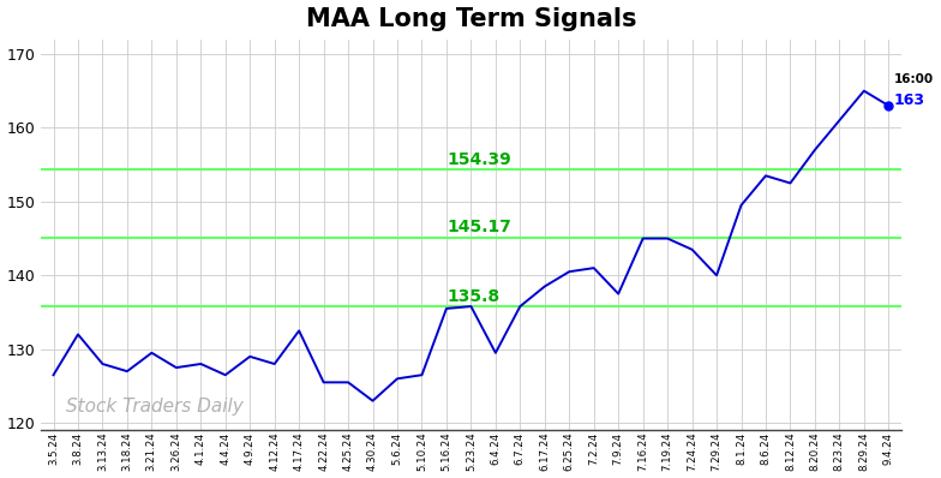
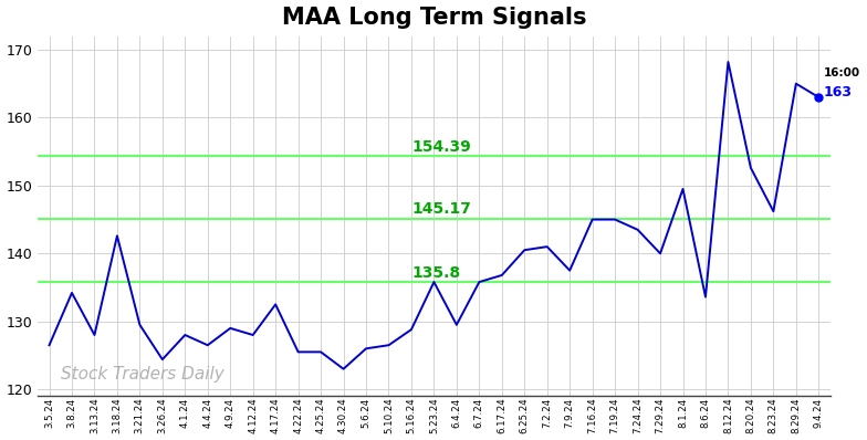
3.8.24: 132.0 -> 134.2
3.18.24: 127.0 -> 142.6
3.26.24: 127.5 -> 124.4
5.16.24: 135.5 -> 128.8
6.17.24: 138.5 -> 136.8
8.6.24: 153.5 -> 133.6
8.12.24: 152.5 -> 168.2
8.20.24: 157.0 -> 152.6
8.23.24: 161.0 -> 146.2
